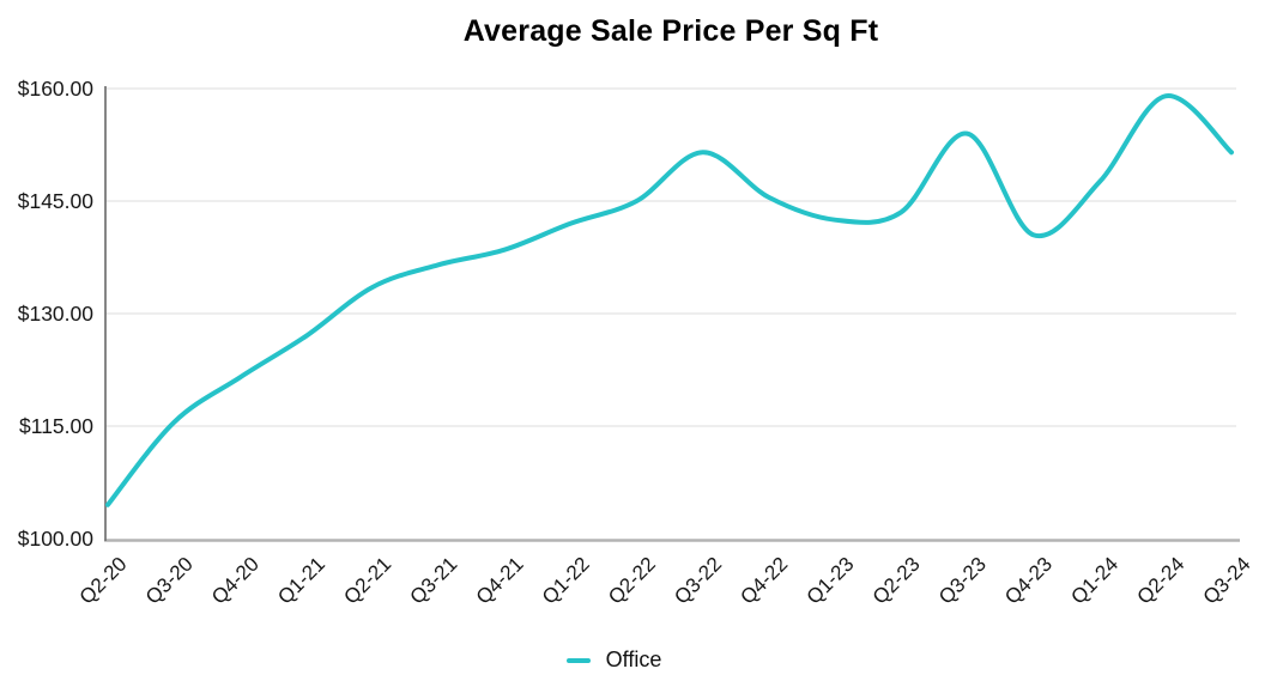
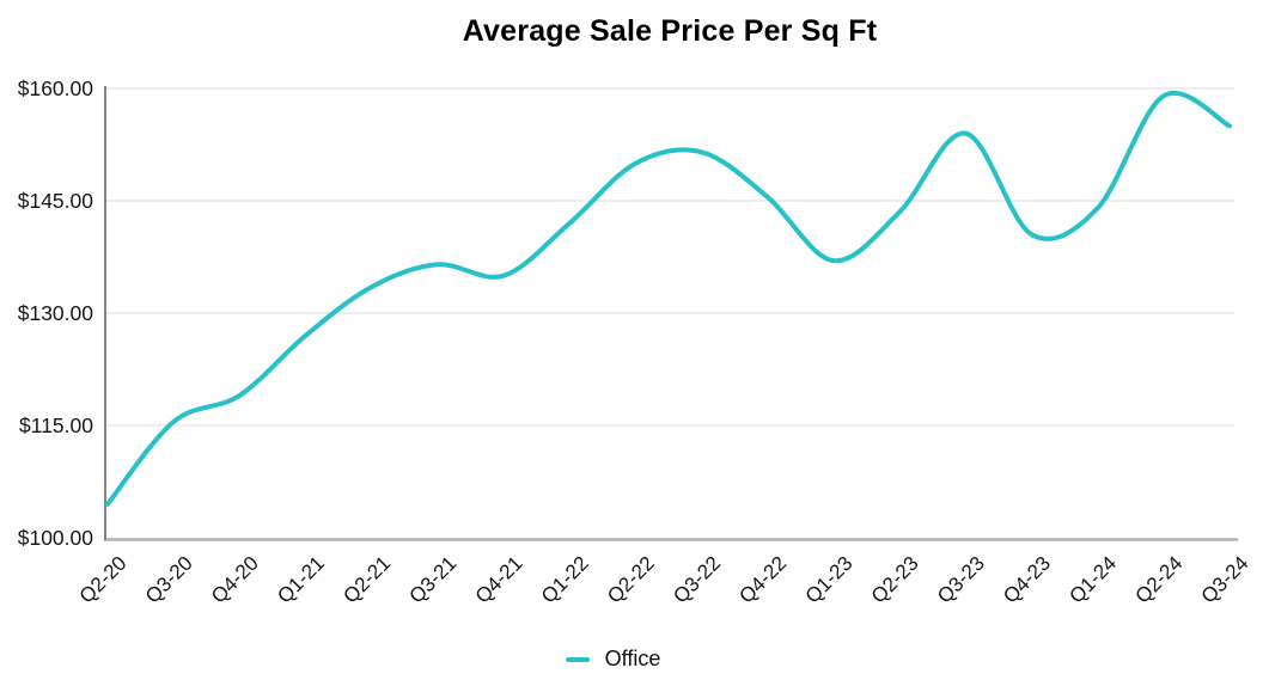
Q4-20: $122 -> $119
Q4-21: $138 -> $135
Q2-22: $145 -> $150
Q1-23: $142 -> $137
Q1-24: $148 -> $144
Q3-24: $152 -> $155
